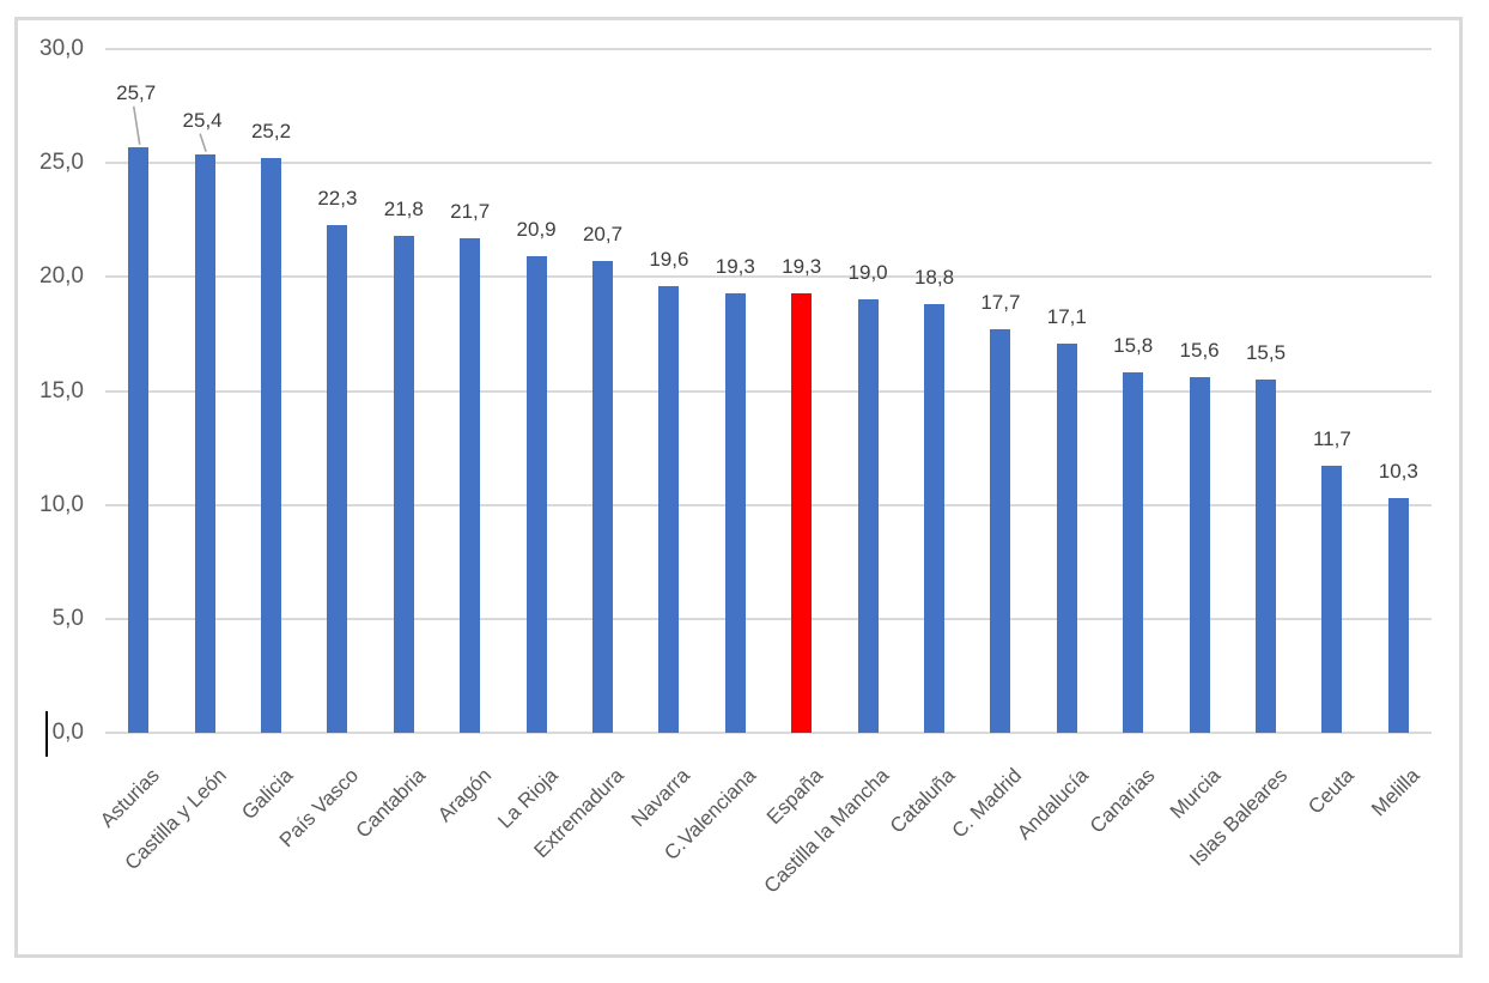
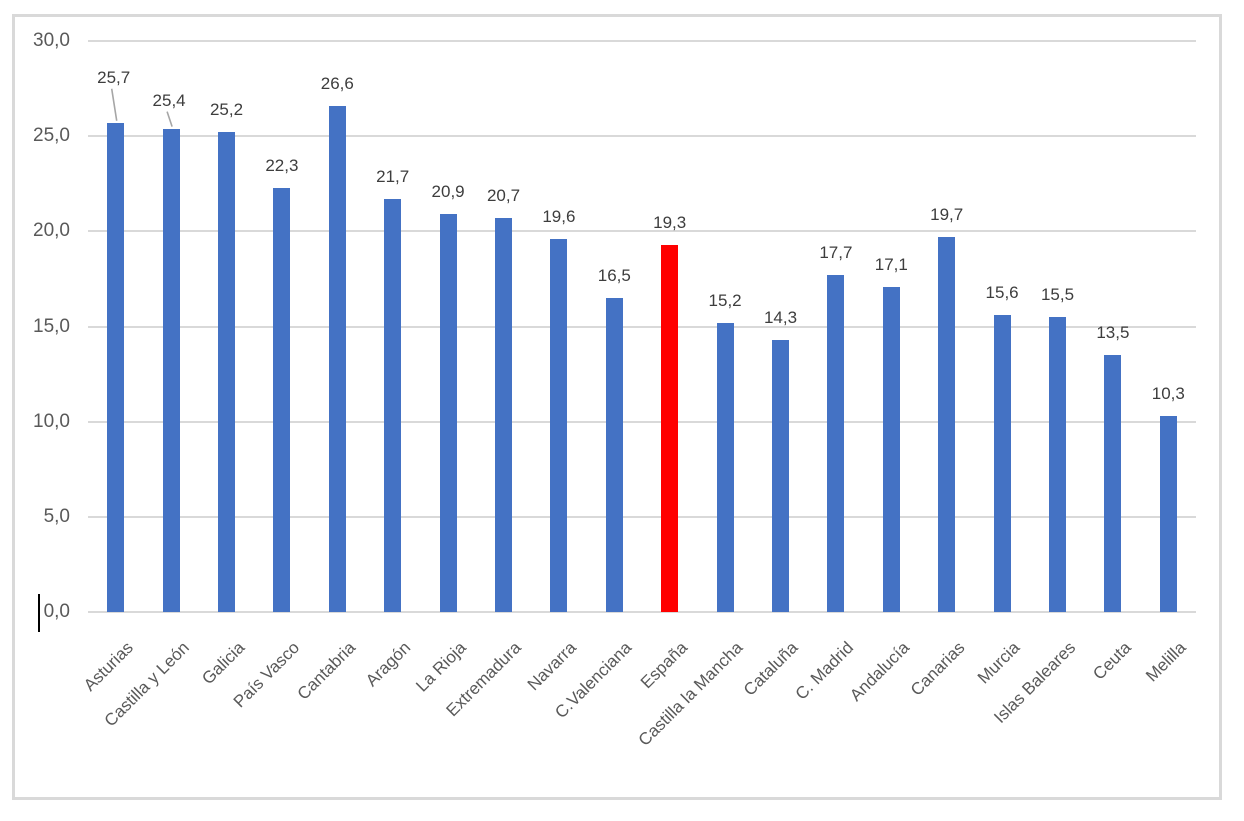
Cantabria: 21,8 -> 26,6
C.Valenciana: 19,3 -> 16,5
Castilla la Mancha: 19,0 -> 15,2
Cataluña: 18,8 -> 14,3
Canarias: 15,8 -> 19,7
Ceuta: 11,7 -> 13,5
